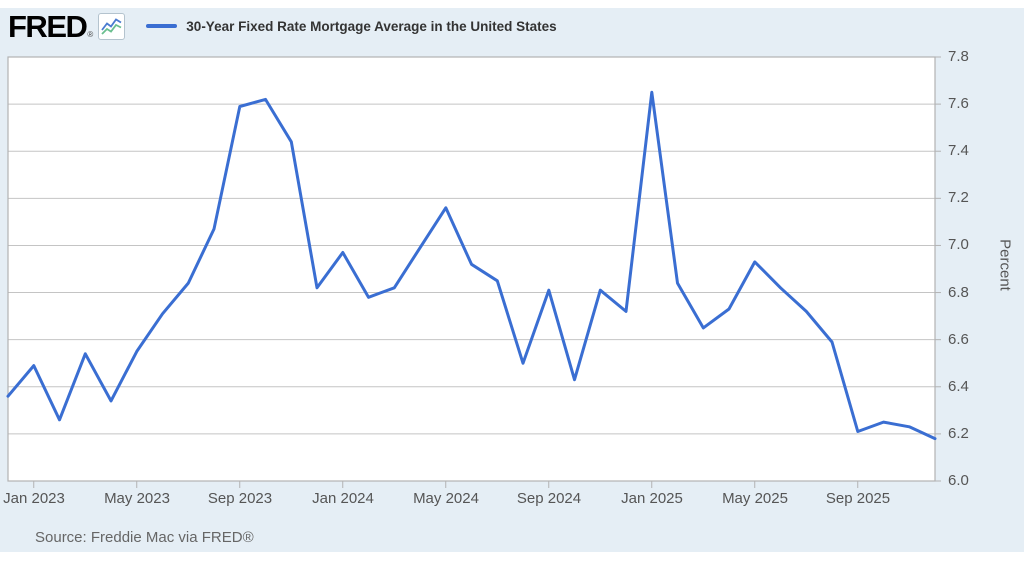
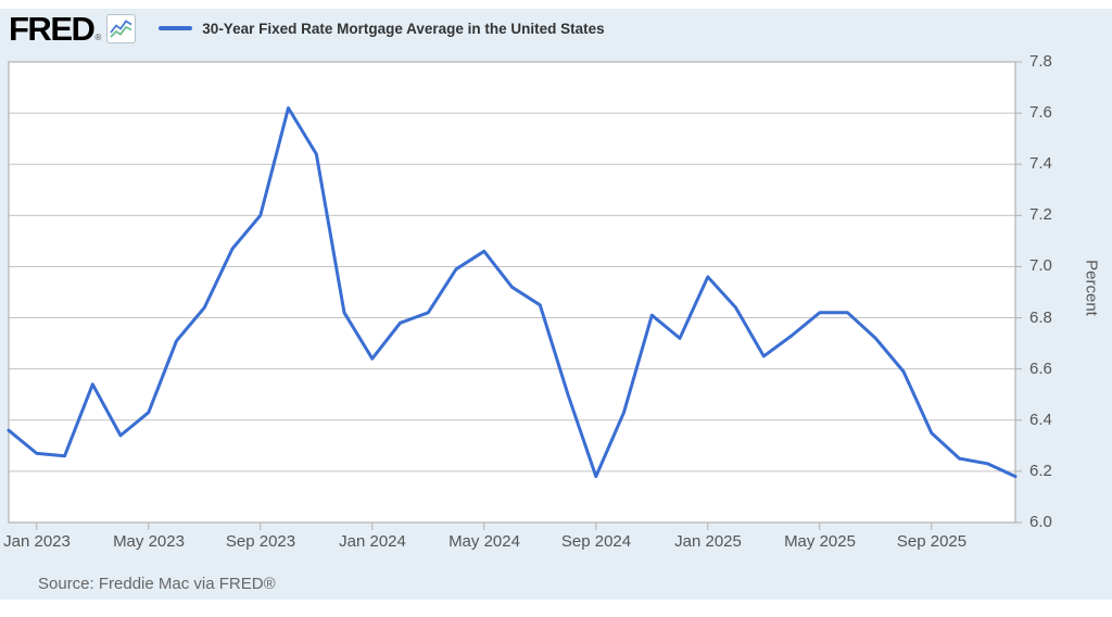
Jan 2023: 6.49 -> 6.27
May 2023: 6.55 -> 6.43
Sep 2023: 7.59 -> 7.20
Jan 2024: 6.97 -> 6.64
May 2024: 7.16 -> 7.06
Sep 2024: 6.81 -> 6.18
Jan 2025: 7.65 -> 6.96
May 2025: 6.93 -> 6.82
Sep 2025: 6.21 -> 6.35
